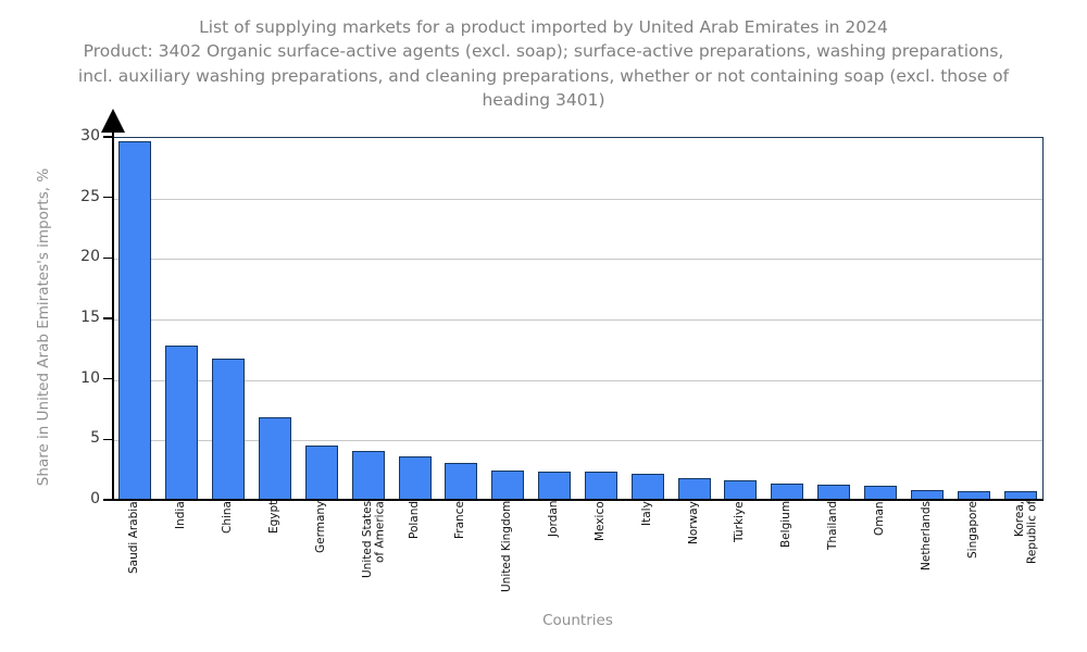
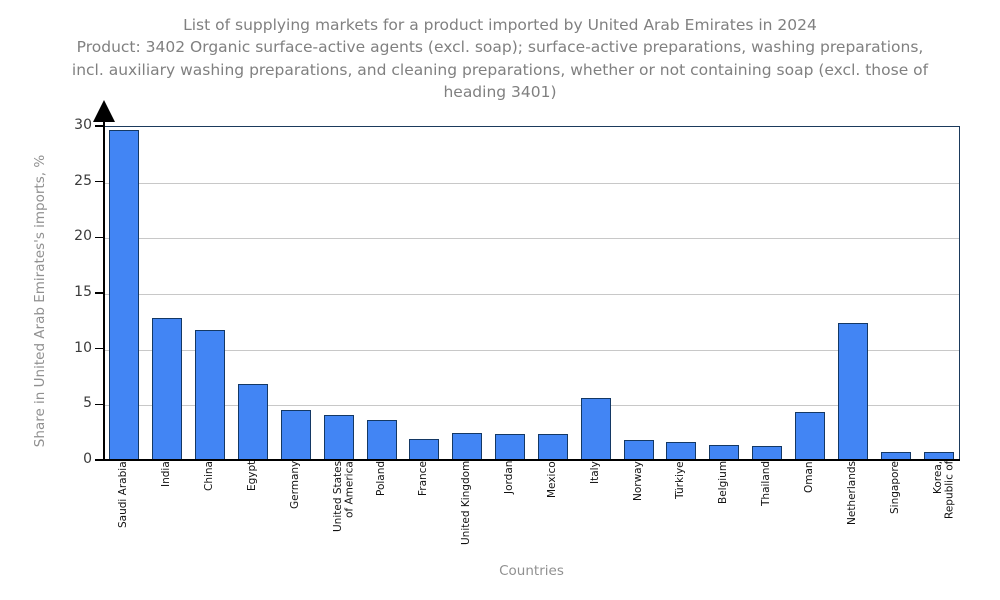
France: 3.0 -> 1.9
Italy: 2.1 -> 5.6
Oman: 1.1 -> 4.3
Netherlands: 0.8 -> 12.3
